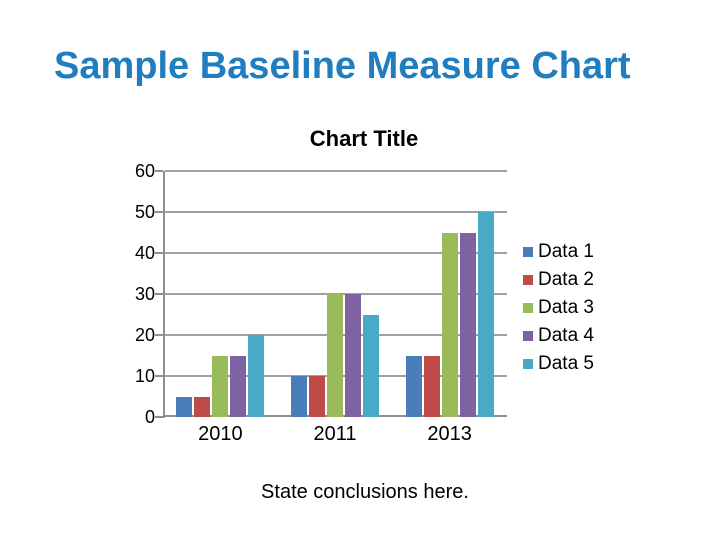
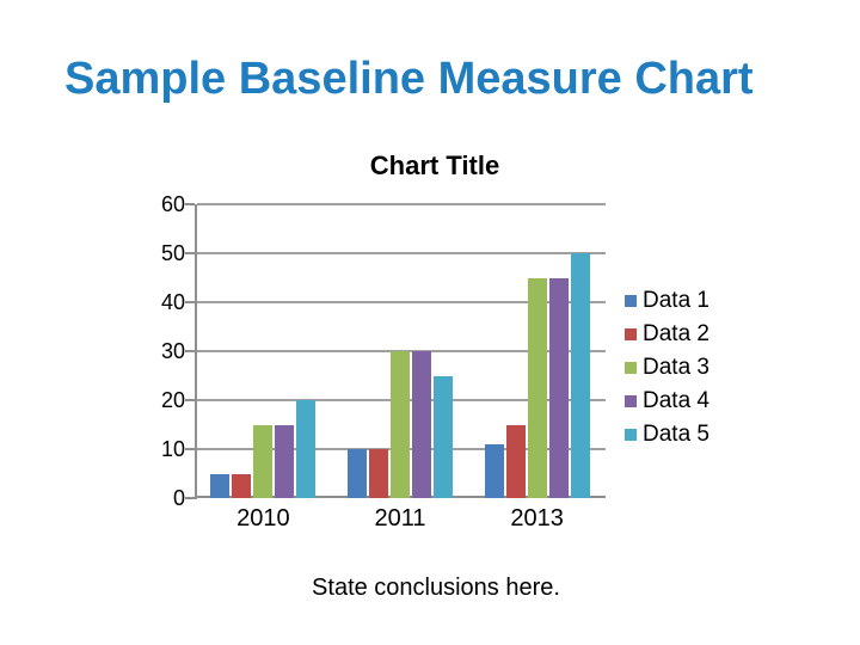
Data 1/2013: 15 -> 11
